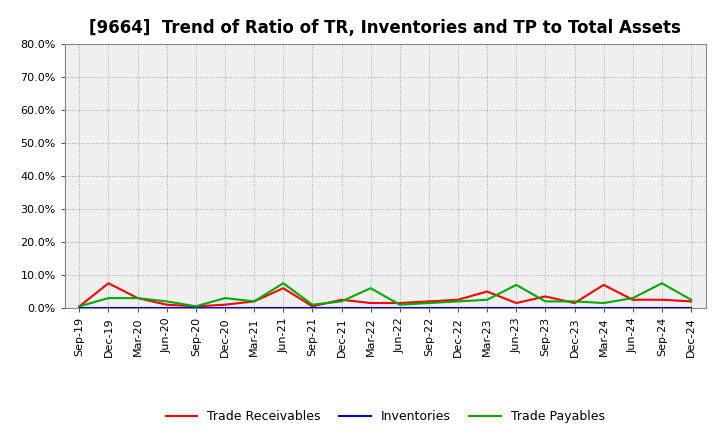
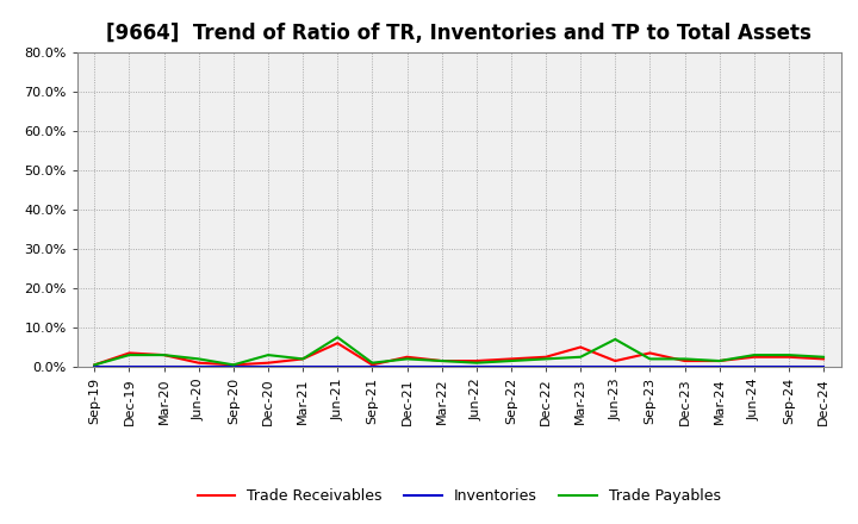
Trade Receivables/Dec-19: 7.5% -> 3.5%
Trade Payables/Mar-22: 6.0% -> 1.5%
Trade Receivables/Mar-24: 7.0% -> 1.5%
Trade Payables/Sep-24: 7.5% -> 3.0%
